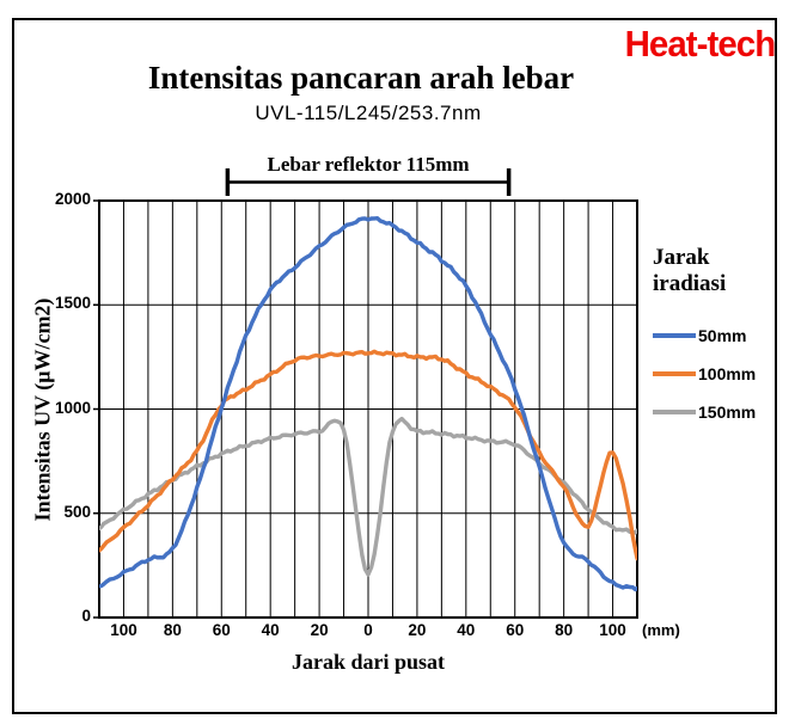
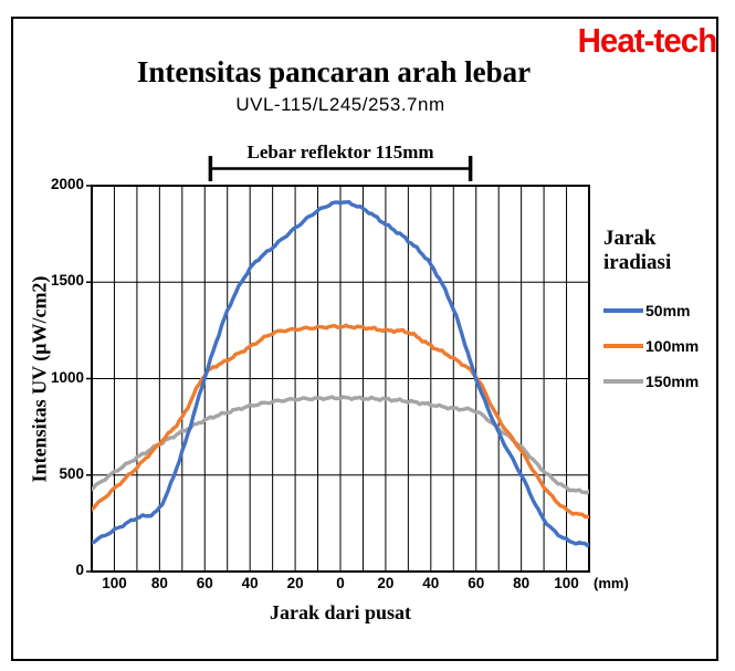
150mm/0: 210 -> 900
50mm/60: 1100 -> 1000
50mm/80: 360 -> 500
100mm/100: 790 -> 320
